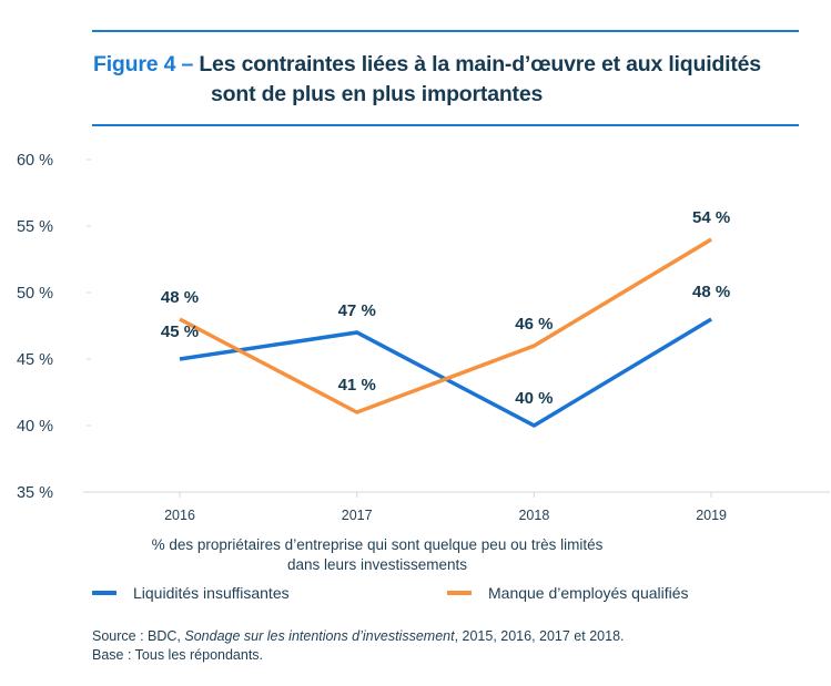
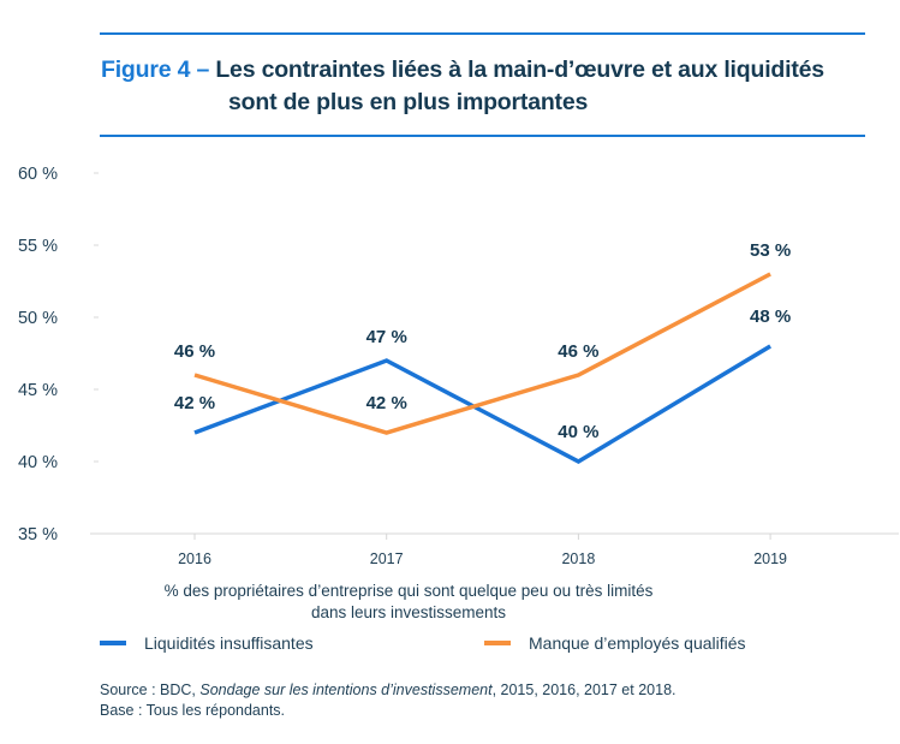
Liquidités insuffisantes/2016: 45 -> 42
Manque d’employés qualifiés/2016: 48 -> 46
Manque d’employés qualifiés/2017: 41 -> 42
Manque d’employés qualifiés/2019: 54 -> 53
